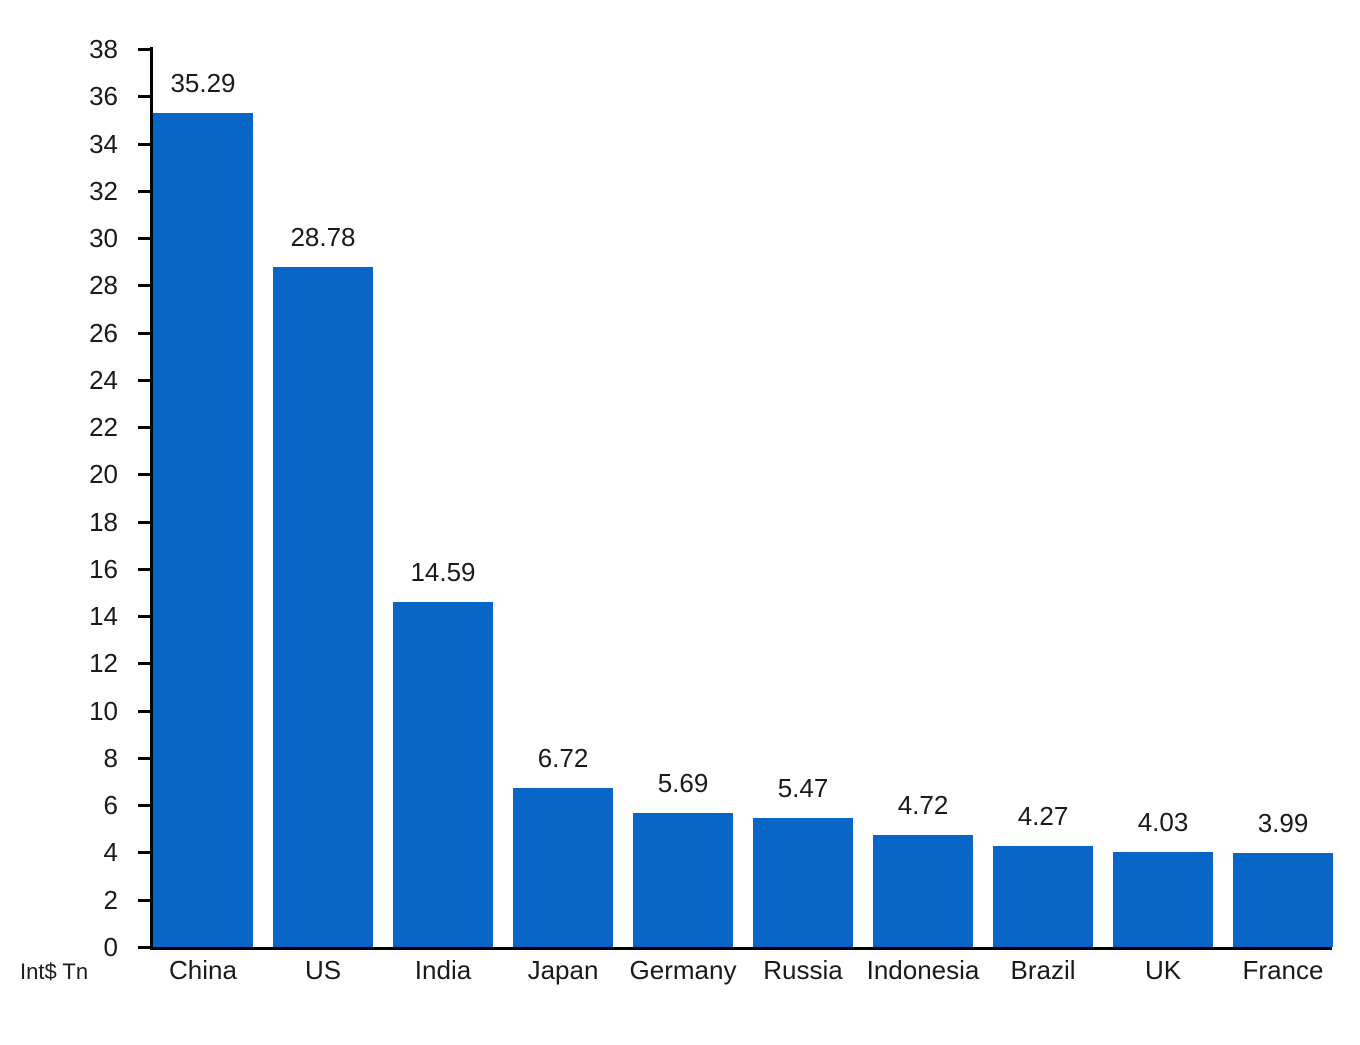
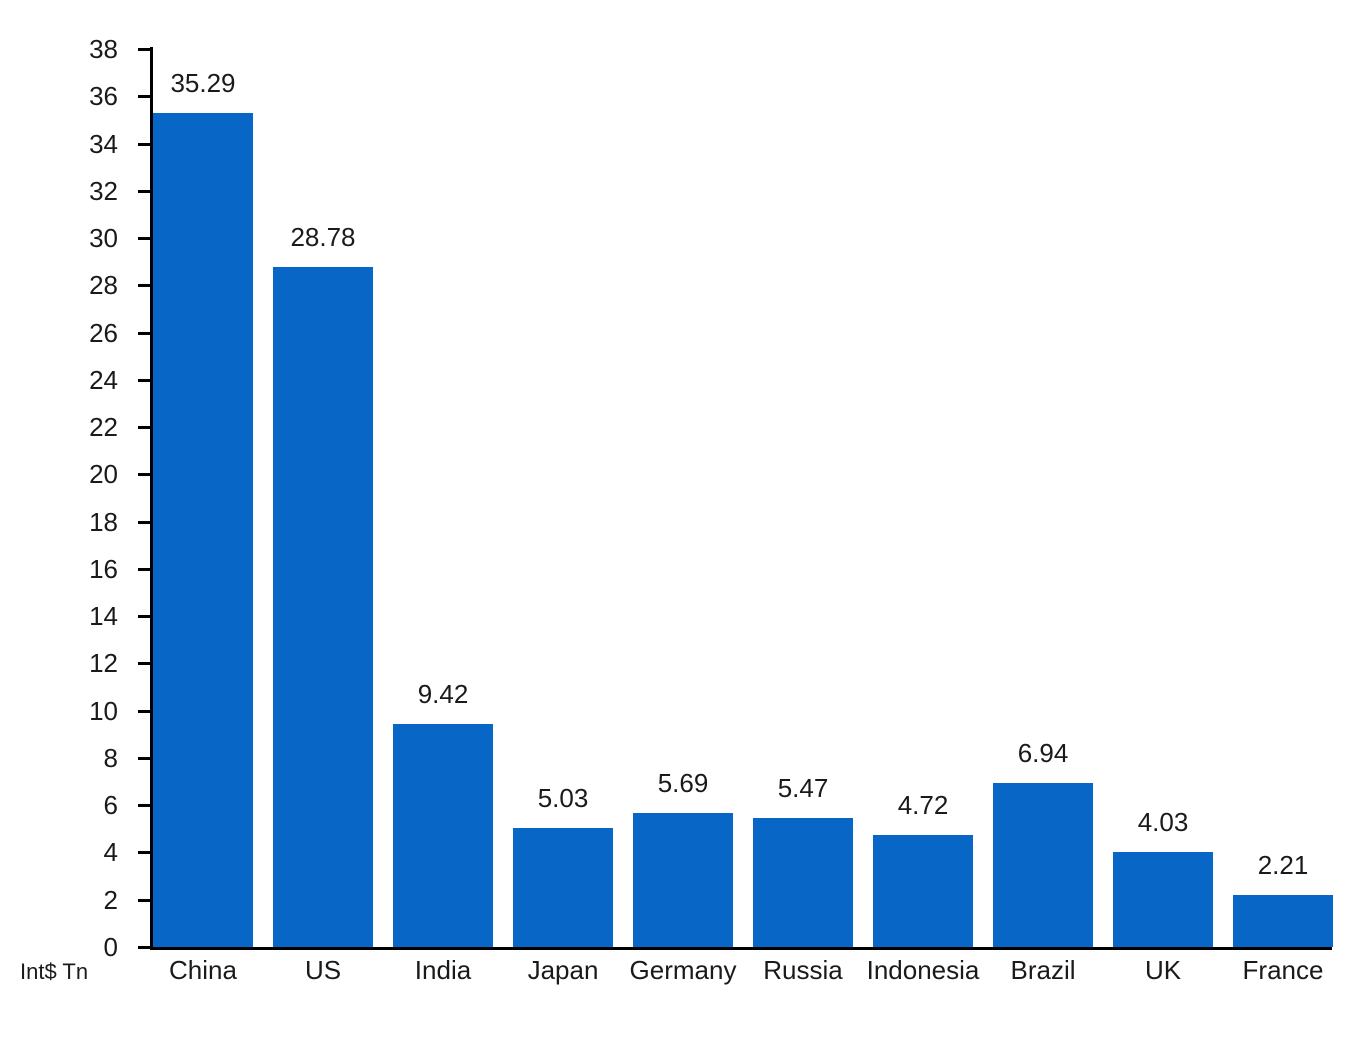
India: 14.59 -> 9.42
Japan: 6.72 -> 5.03
Brazil: 4.27 -> 6.94
France: 3.99 -> 2.21
